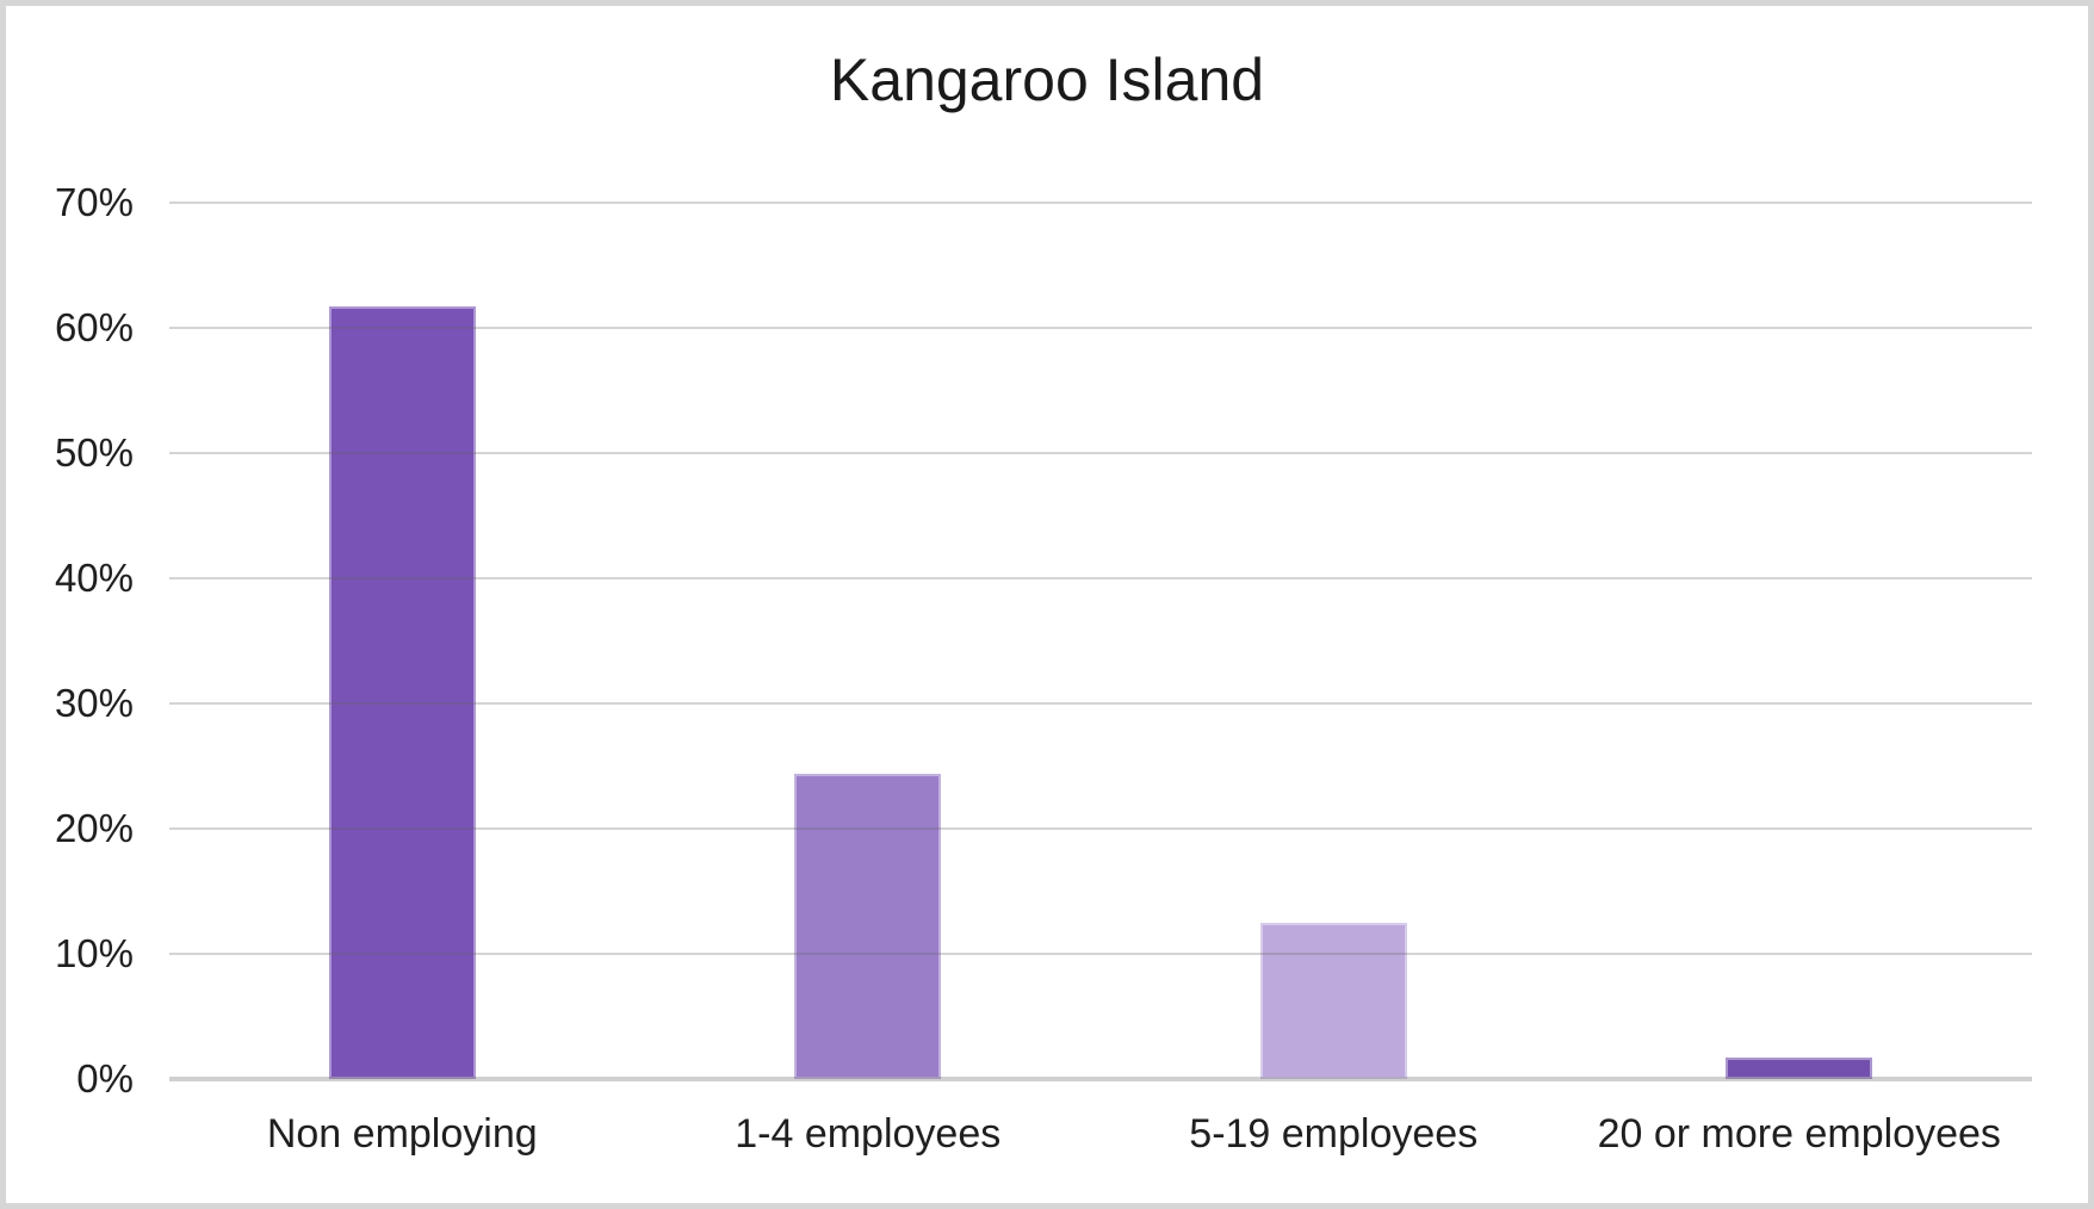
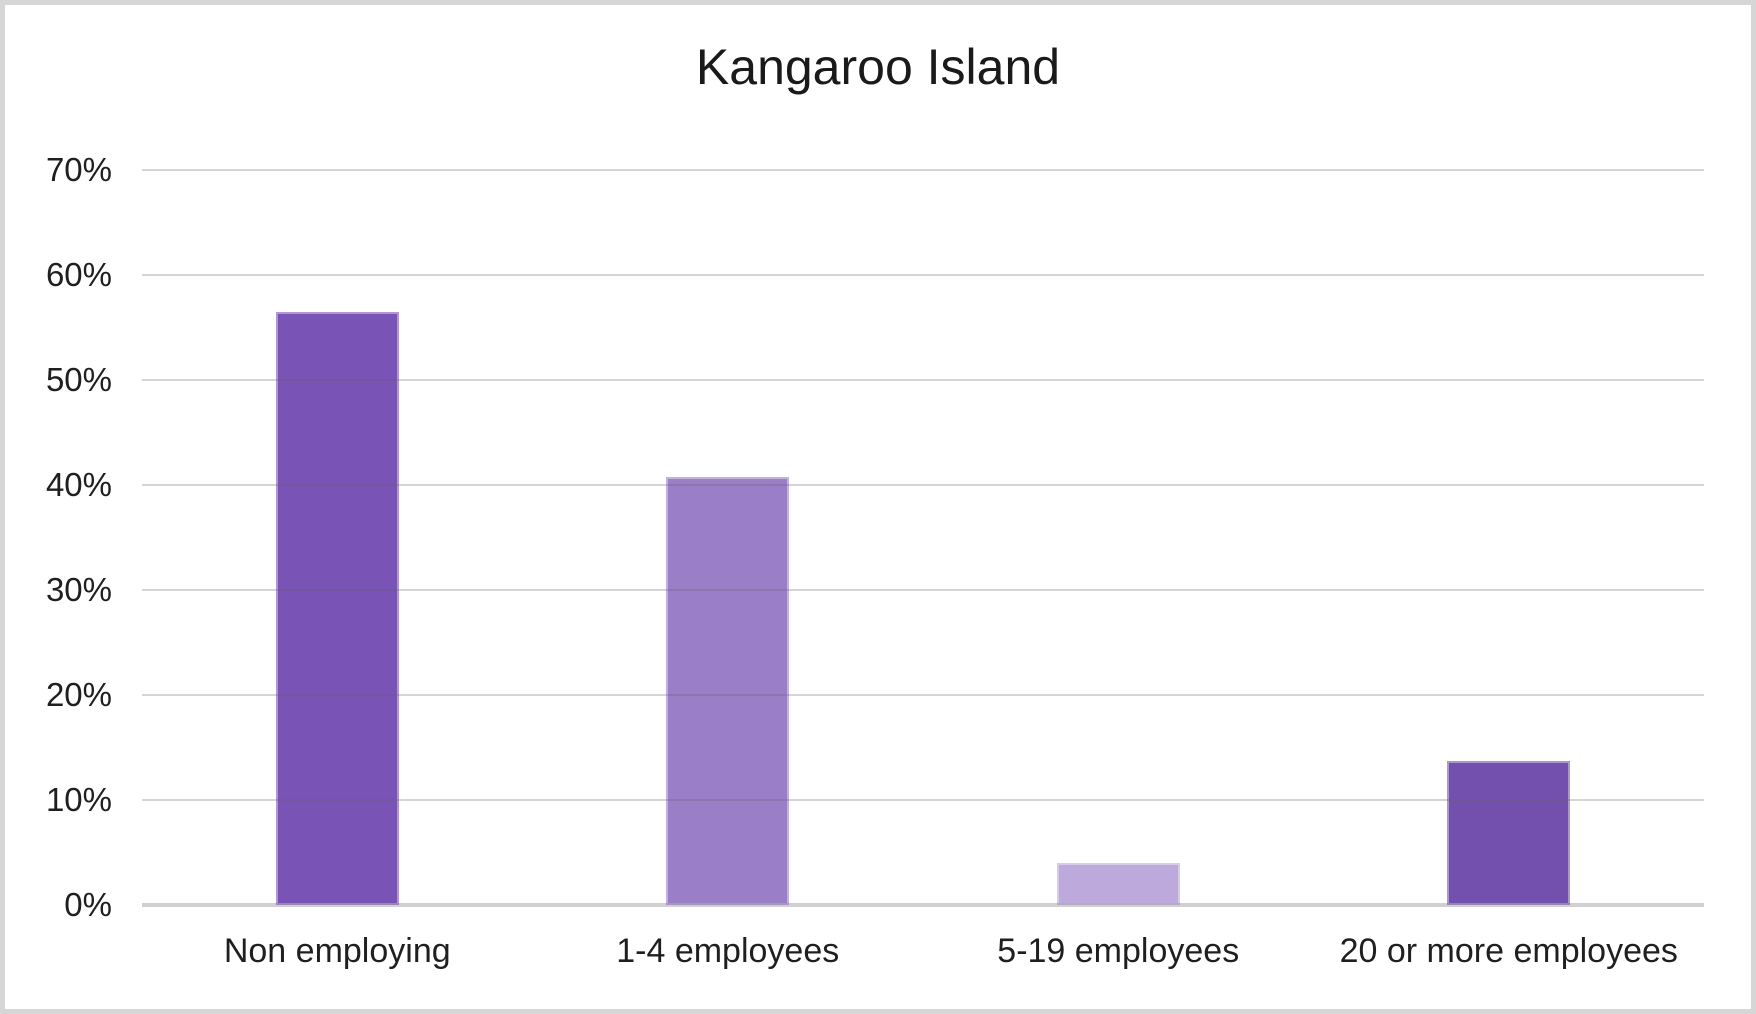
Non employing: 61.7% -> 56.5%
1-4 employees: 24.4% -> 40.8%
5-19 employees: 12.5% -> 4.0%
20 or more employees: 1.7% -> 13.7%
